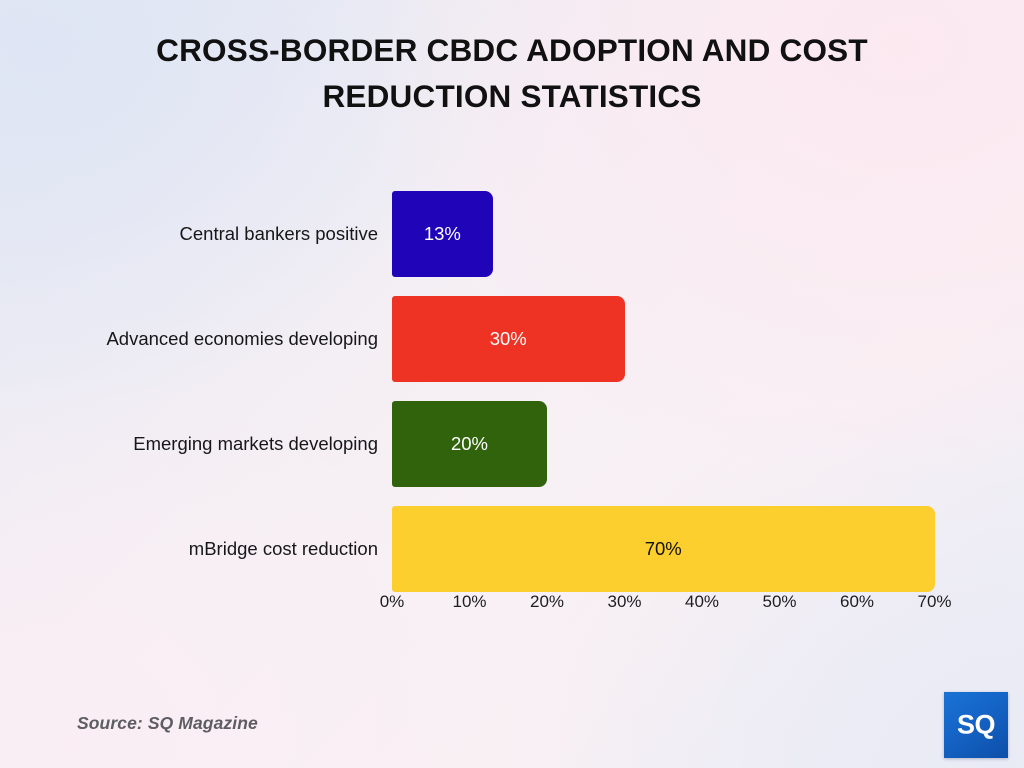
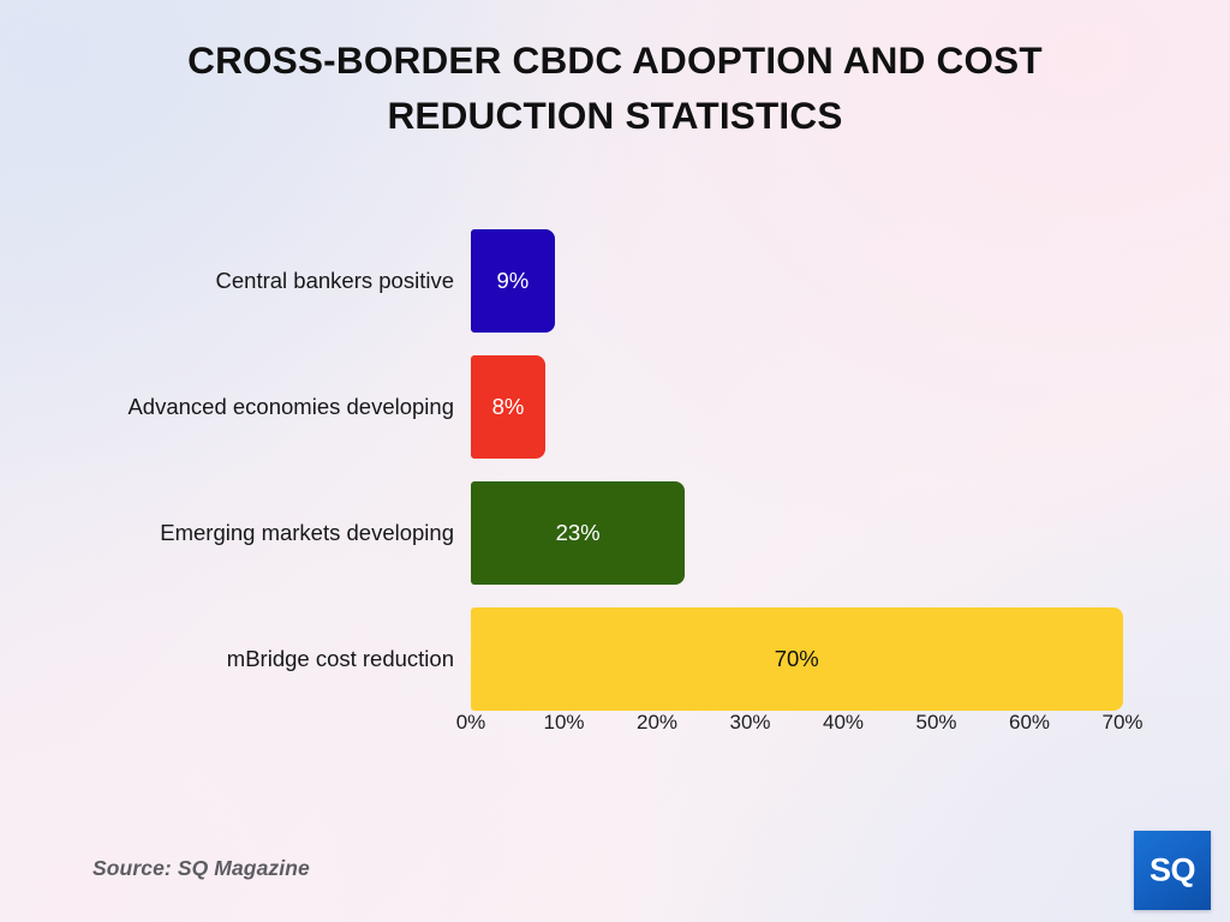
Central bankers positive: 13% -> 9%
Advanced economies developing: 30% -> 8%
Emerging markets developing: 20% -> 23%
